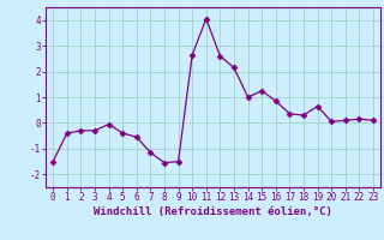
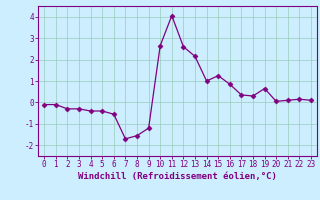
0: -1.50 -> -0.10
1: -0.40 -> -0.10
4: -0.05 -> -0.40
7: -1.15 -> -1.70
9: -1.50 -> -1.20
